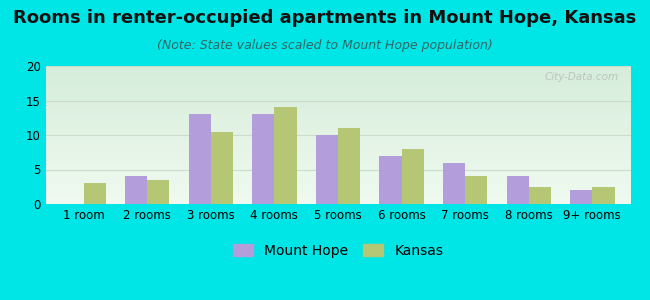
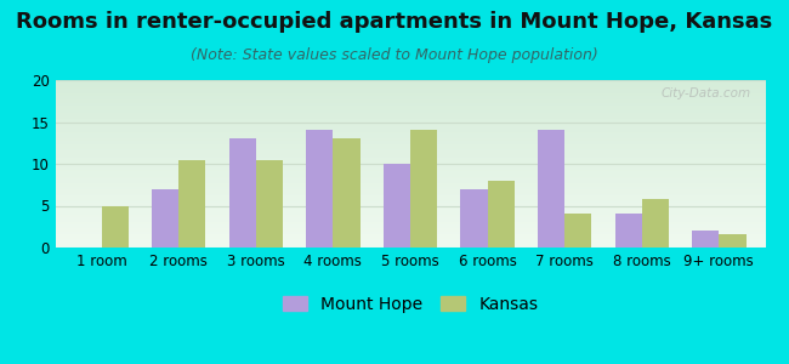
Kansas/1 room: 3.0 -> 5.0
Mount Hope/2 rooms: 4 -> 7
Kansas/2 rooms: 3.5 -> 10.4
Mount Hope/4 rooms: 13 -> 14
Kansas/4 rooms: 14.0 -> 13.0
Kansas/5 rooms: 11.0 -> 14.0
Mount Hope/7 rooms: 6 -> 14
Kansas/8 rooms: 2.5 -> 5.8
Kansas/9+ rooms: 2.5 -> 1.6
